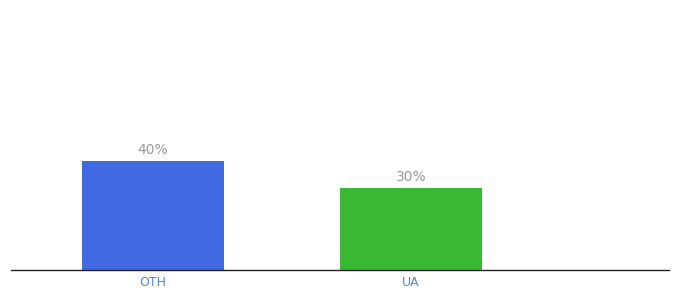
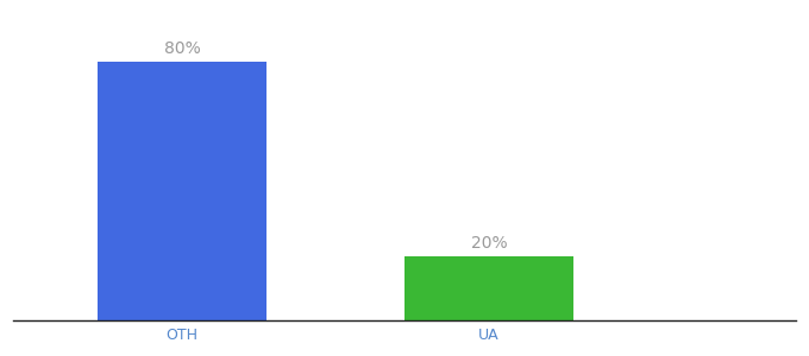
OTH: 40% -> 80%
UA: 30% -> 20%
